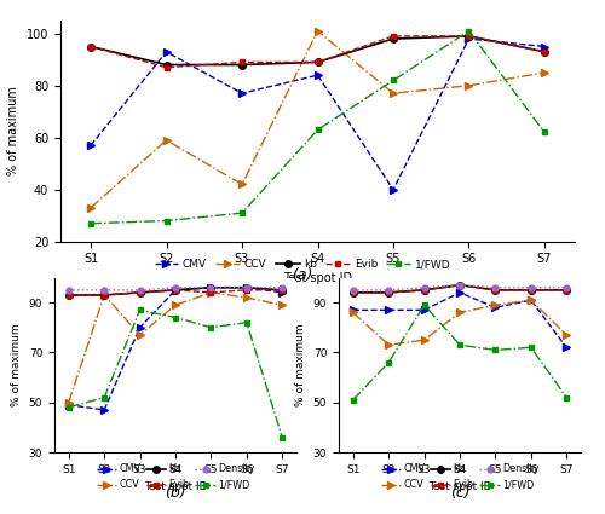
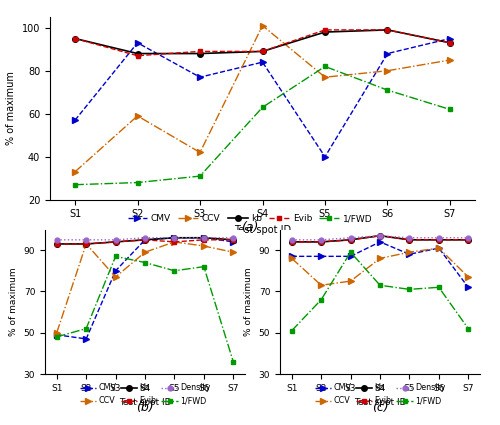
CMV/S6: 98 -> 88
1/FWD/S6: 101 -> 71
